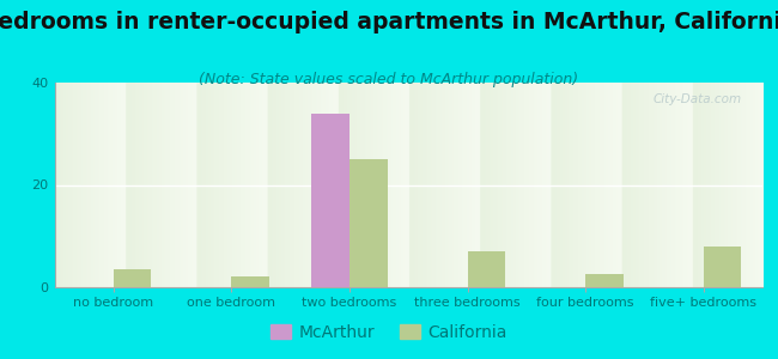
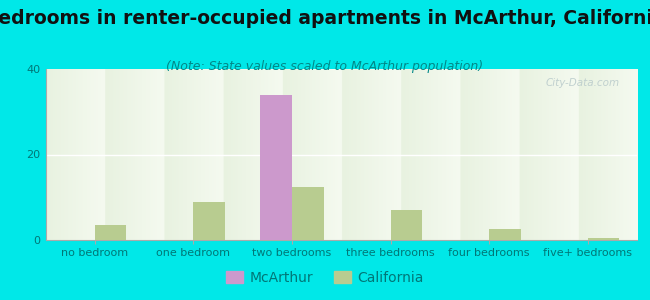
California/one bedroom: 2.0 -> 9.0
California/two bedrooms: 25.0 -> 12.5
California/five+ bedrooms: 8.0 -> 0.5
